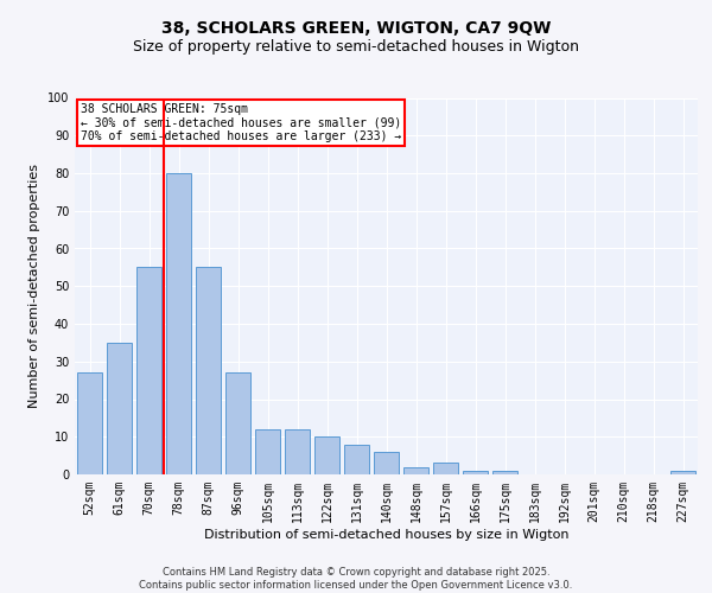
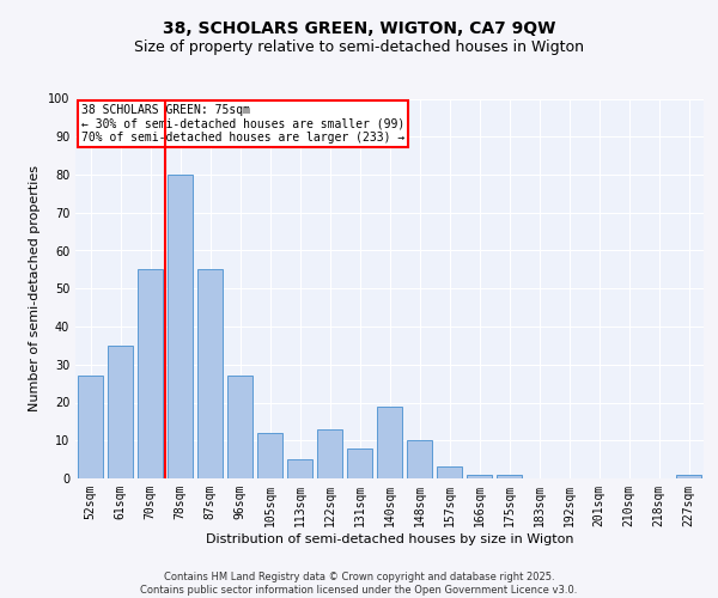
113sqm: 12 -> 5
122sqm: 10 -> 13
140sqm: 6 -> 19
148sqm: 2 -> 10
